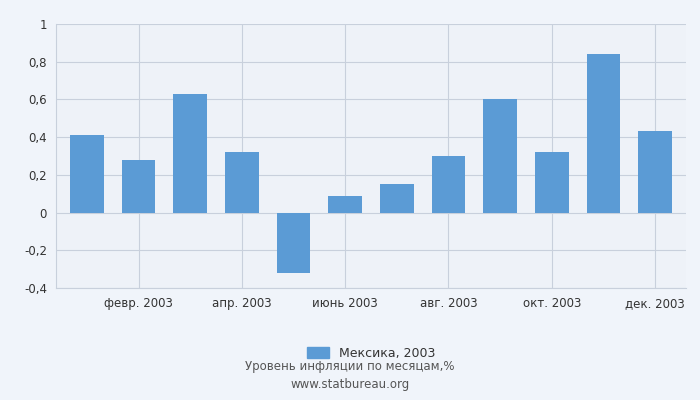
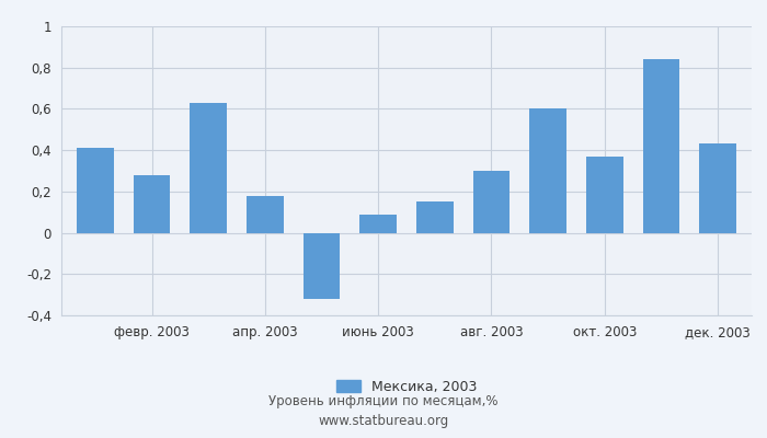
апр. 2003: 0,32 -> 0,18
окт. 2003: 0,32 -> 0,37
